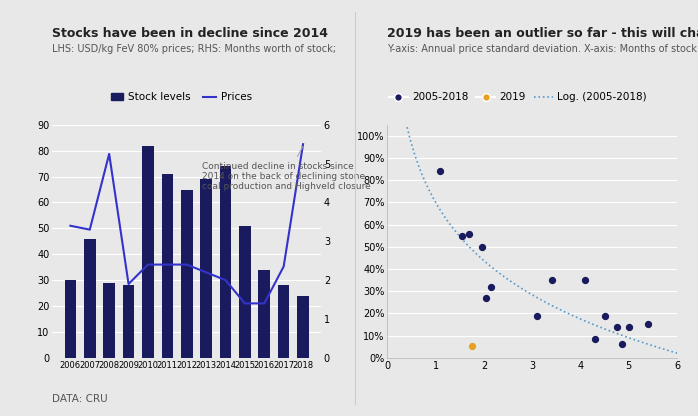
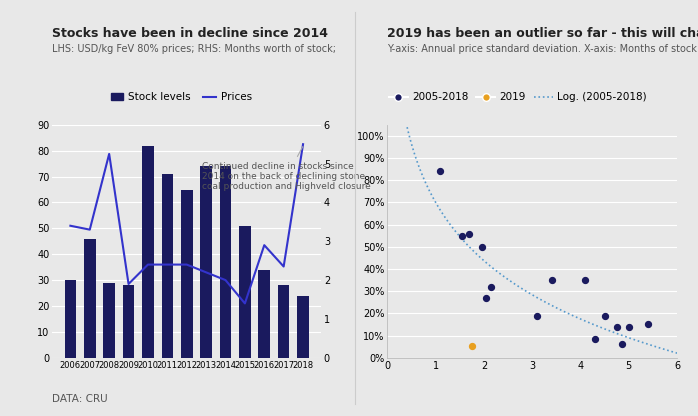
Stock levels/2013: 69 -> 74
Prices/2016: 1.40 -> 2.90
